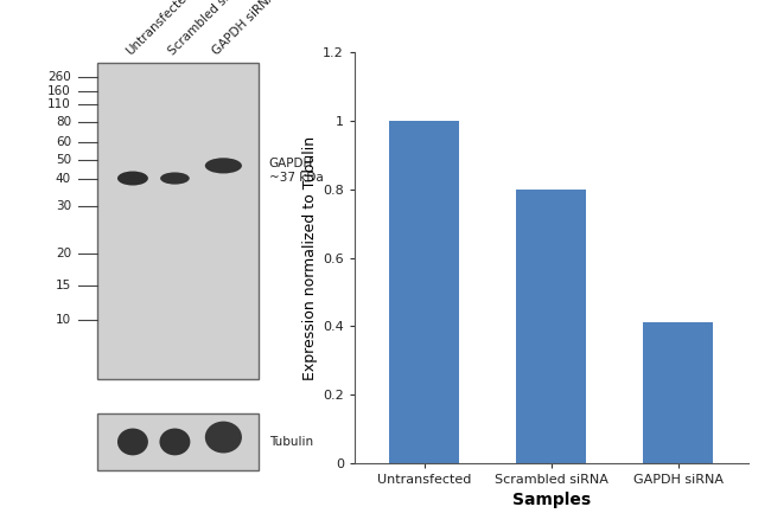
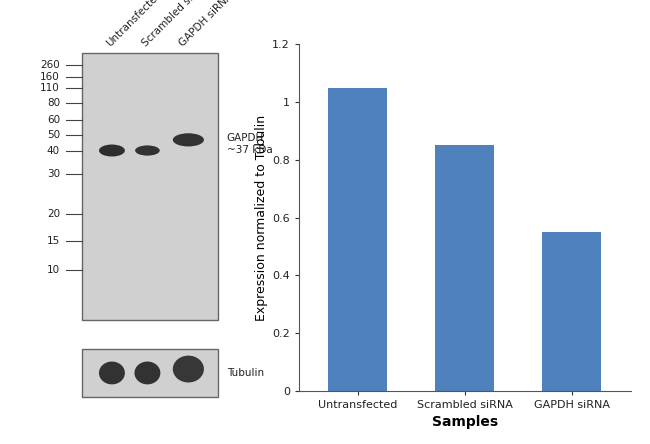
Untransfected: 1.00 -> 1.05
Scrambled siRNA: 0.80 -> 0.85
GAPDH siRNA: 0.41 -> 0.55
